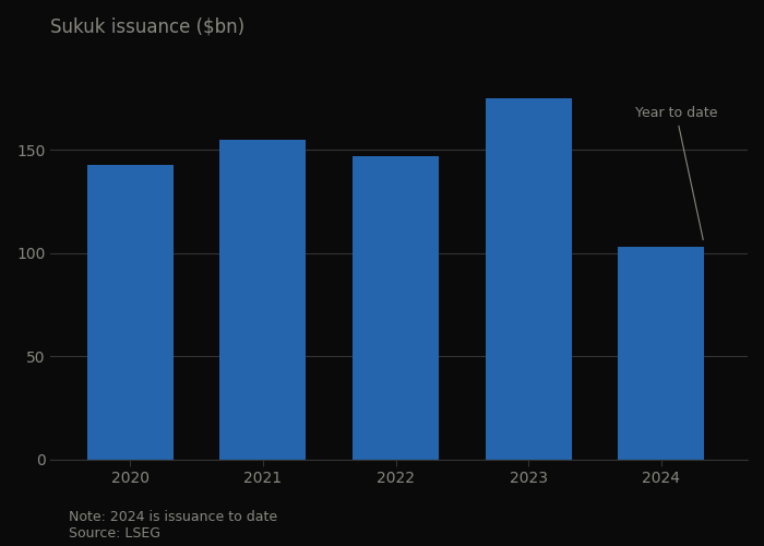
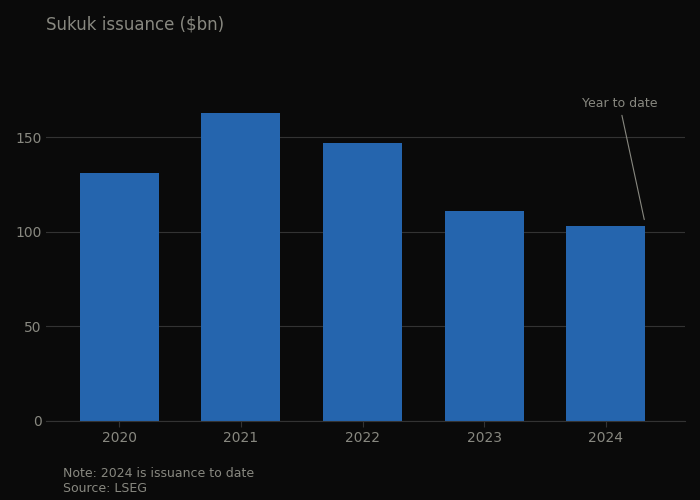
2020: 143 -> 131
2021: 155 -> 163
2023: 175 -> 111
